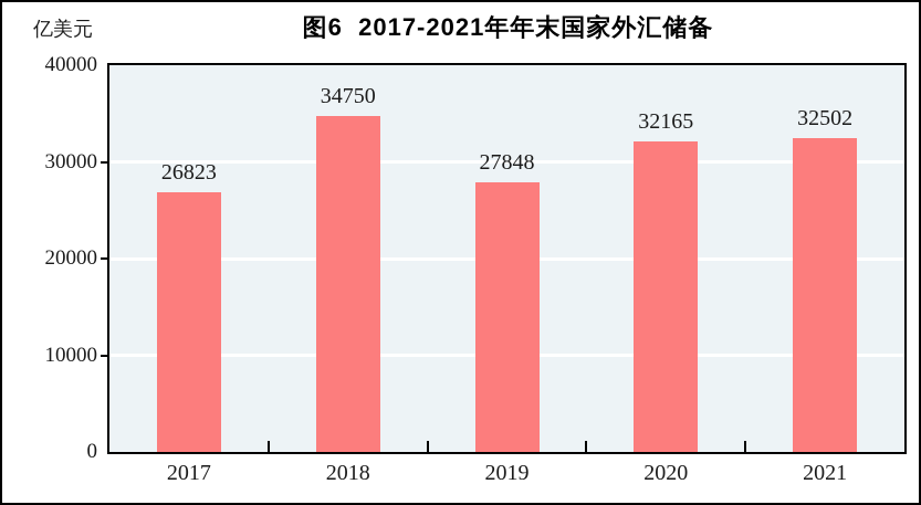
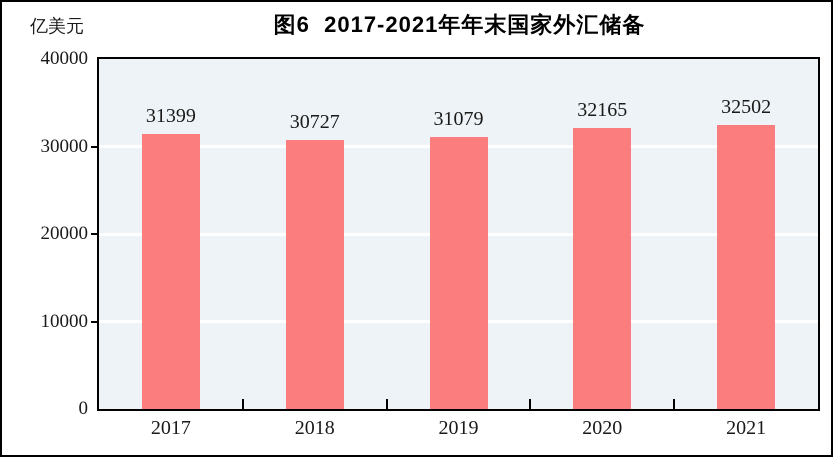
2017: 26823 -> 31399
2018: 34750 -> 30727
2019: 27848 -> 31079
